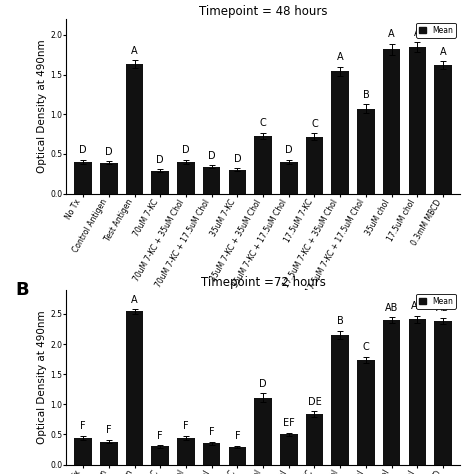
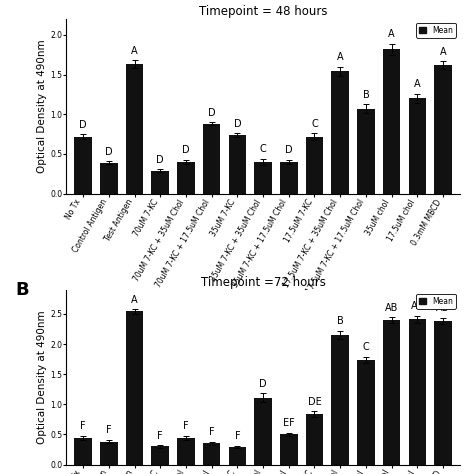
Timepoint = 48 hours/No Tx: 0.40 -> 0.72
Timepoint = 48 hours/70uM 7-KC + 17.5uM Chol: 0.34 -> 0.88
Timepoint = 48 hours/35uM 7-KC: 0.30 -> 0.74
Timepoint = 48 hours/35uM 7-KC + 35uM Chol: 0.73 -> 0.40
Timepoint = 48 hours/17.5uM chol: 1.85 -> 1.20
